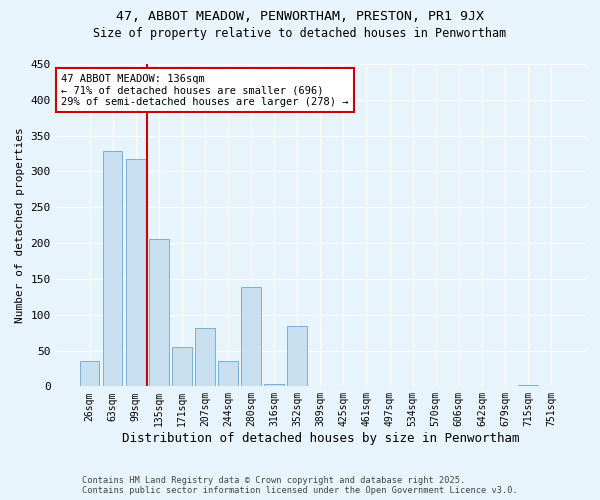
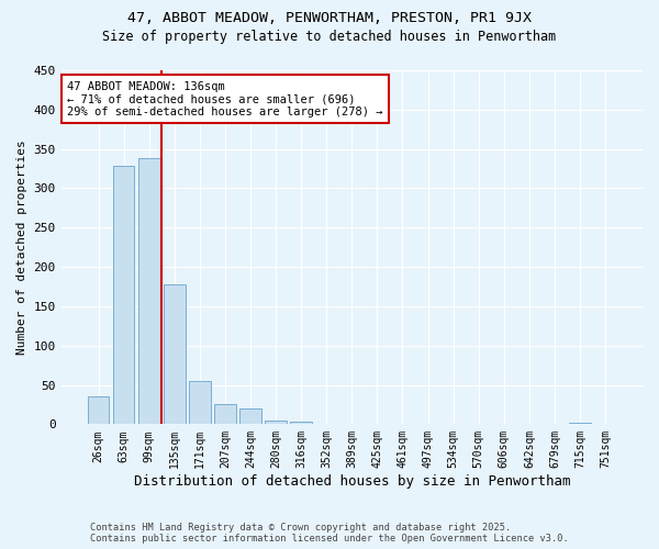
99sqm: 318 -> 338
135sqm: 206 -> 178
207sqm: 82 -> 25
244sqm: 36 -> 20
280sqm: 138 -> 5
352sqm: 84 -> 1
